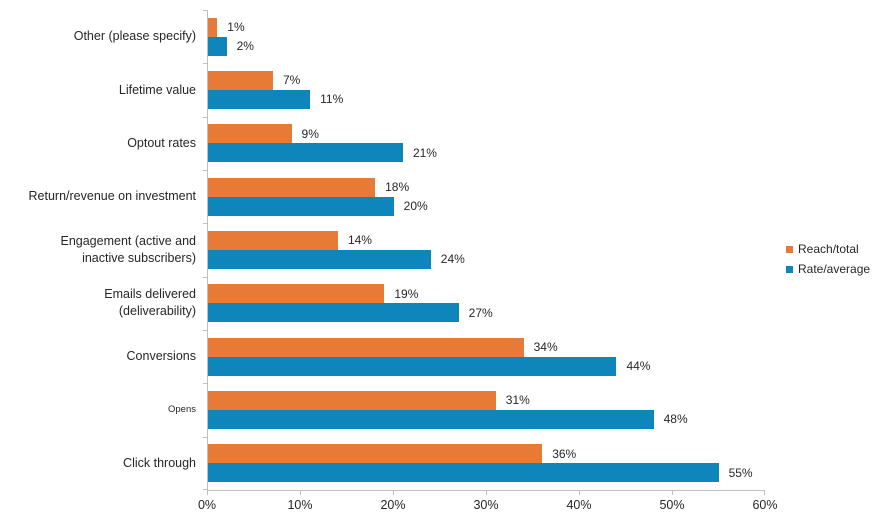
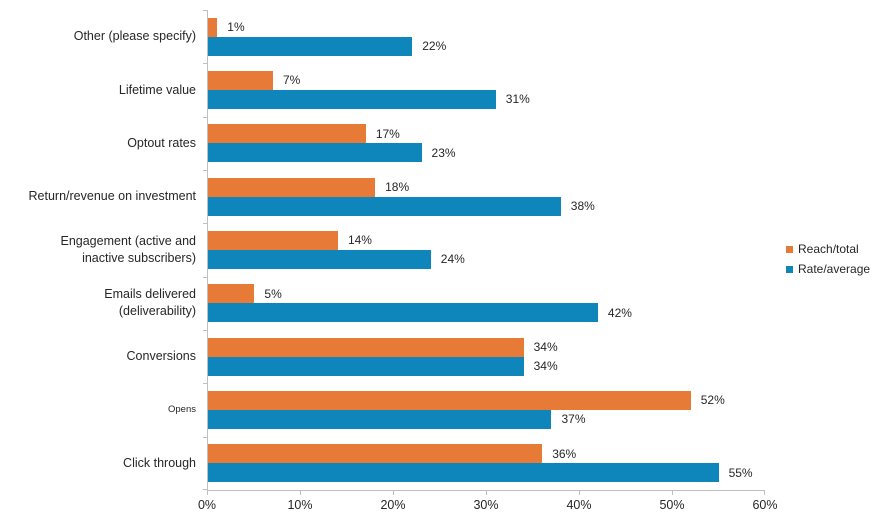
Rate/average/Other (please specify): 2% -> 22%
Rate/average/Lifetime value: 11% -> 31%
Reach/total/Optout rates: 9% -> 17%
Rate/average/Optout rates: 21% -> 23%
Rate/average/Return/revenue on investment: 20% -> 38%
Reach/total/Emails delivered (deliverability): 19% -> 5%
Rate/average/Emails delivered (deliverability): 27% -> 42%
Rate/average/Conversions: 44% -> 34%
Reach/total/Opens: 31% -> 52%
Rate/average/Opens: 48% -> 37%
